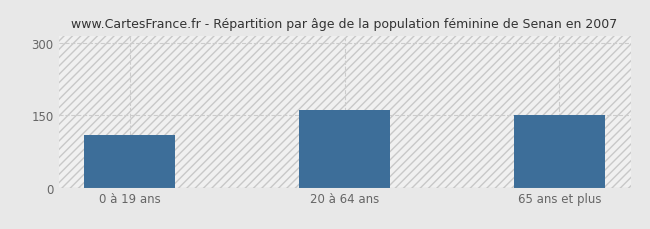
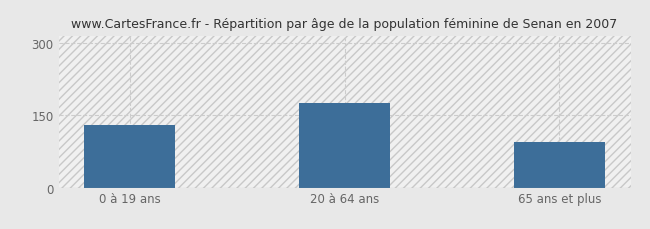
0 à 19 ans: 110 -> 130
20 à 64 ans: 160 -> 175
65 ans et plus: 150 -> 95
